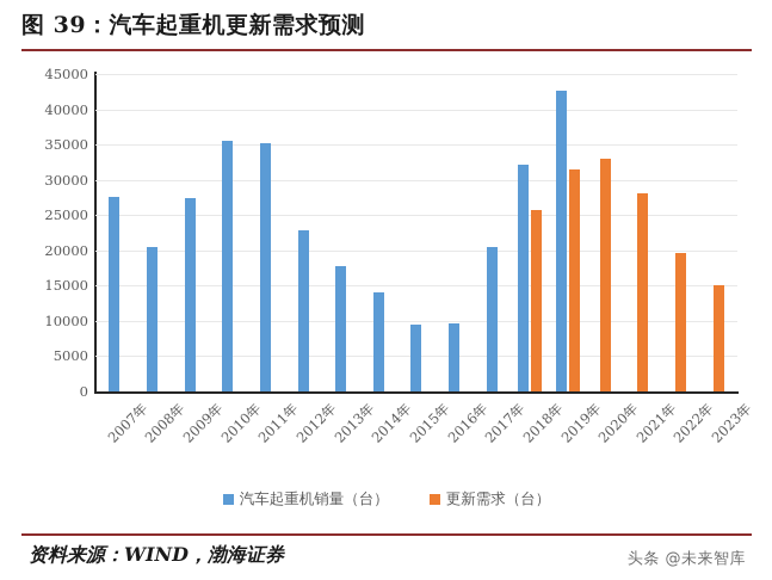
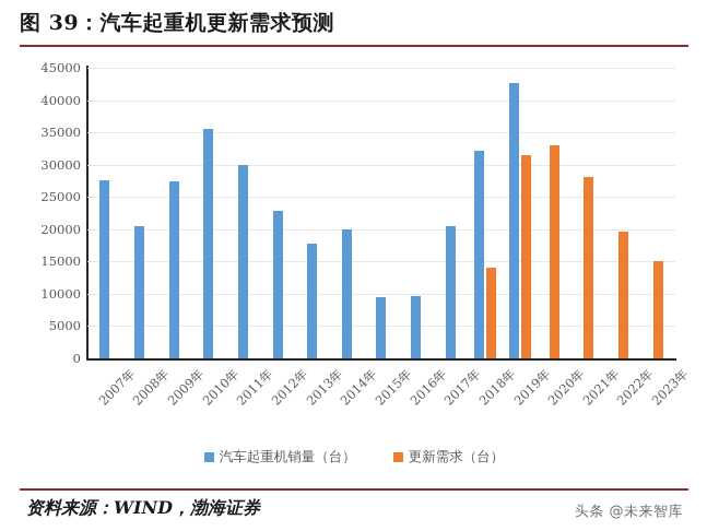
汽车起重机销量（台）/2011年: 35000 -> 30000
汽车起重机销量（台）/2014年: 14000 -> 20000
更新需求（台）/2018年: 26000 -> 14000
